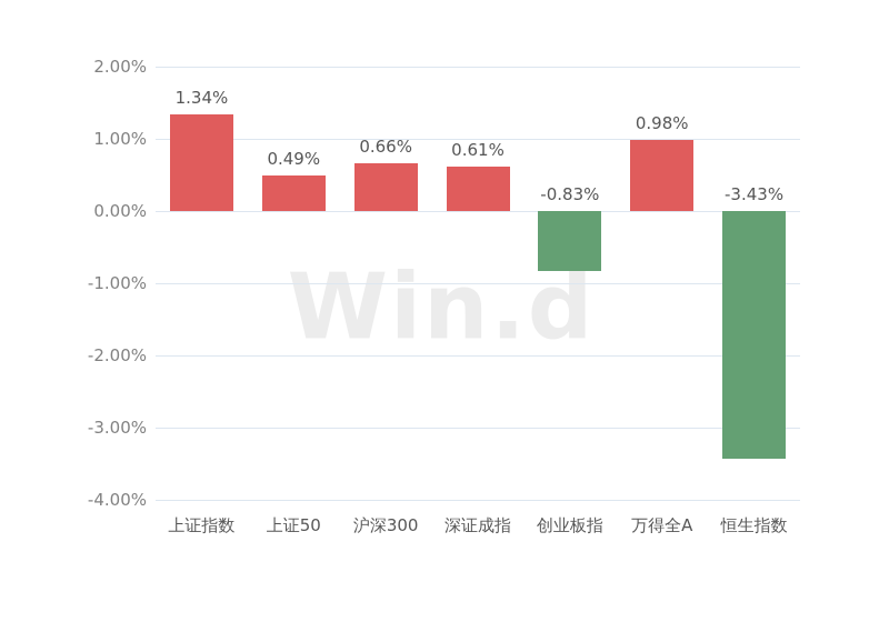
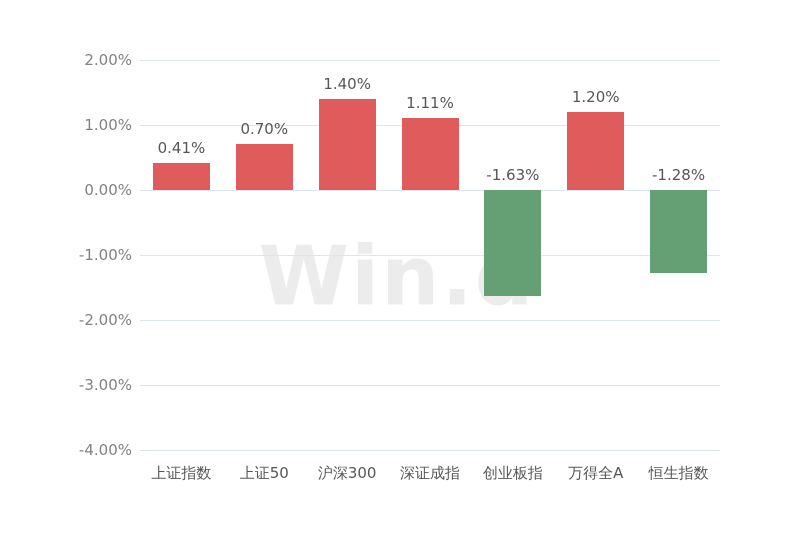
上证指数: 1.34% -> 0.41%
上证50: 0.49% -> 0.70%
沪深300: 0.66% -> 1.40%
深证成指: 0.61% -> 1.11%
创业板指: -0.83% -> -1.63%
万得全A: 0.98% -> 1.20%
恒生指数: -3.43% -> -1.28%
